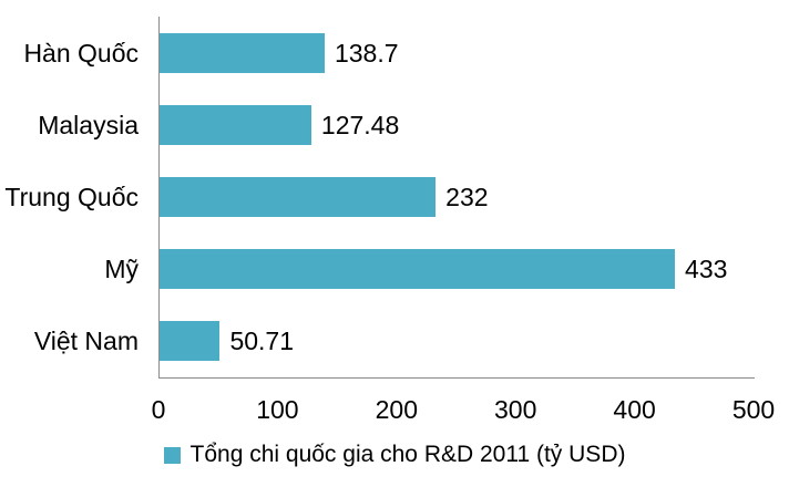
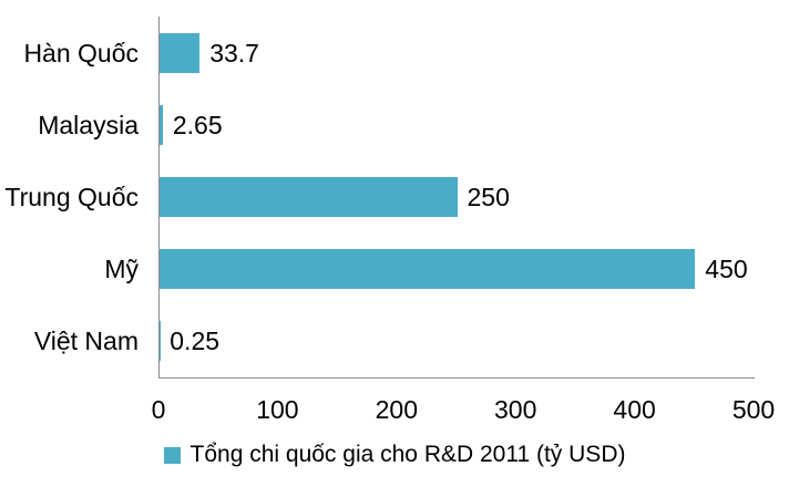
Hàn Quốc: 138.7 -> 33.7
Malaysia: 127.48 -> 2.65
Trung Quốc: 232 -> 250
Mỹ: 433 -> 450
Việt Nam: 50.71 -> 0.25
